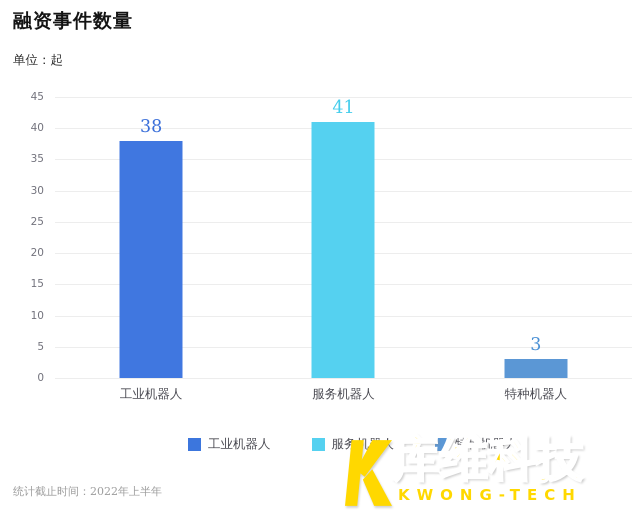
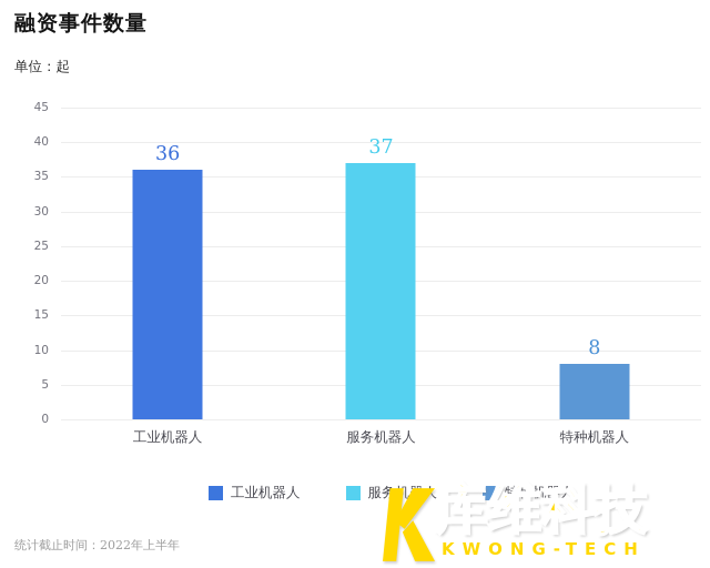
工业机器人: 38 -> 36
服务机器人: 41 -> 37
特种机器人: 3 -> 8
